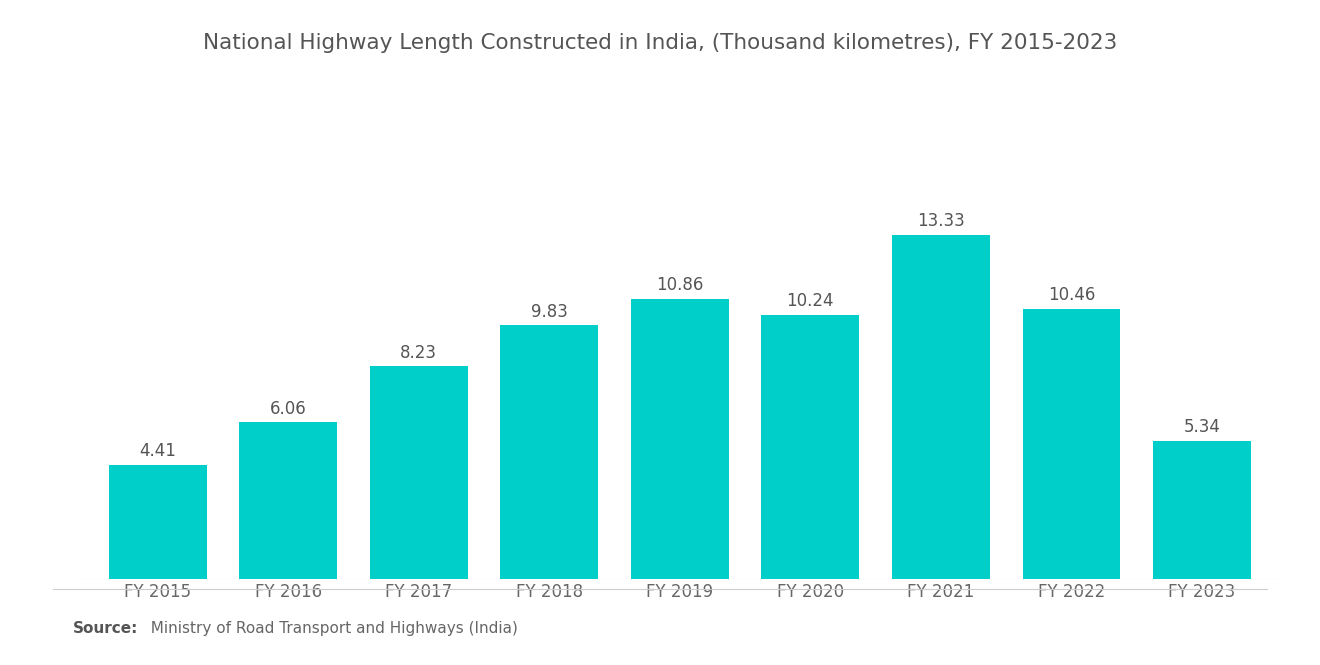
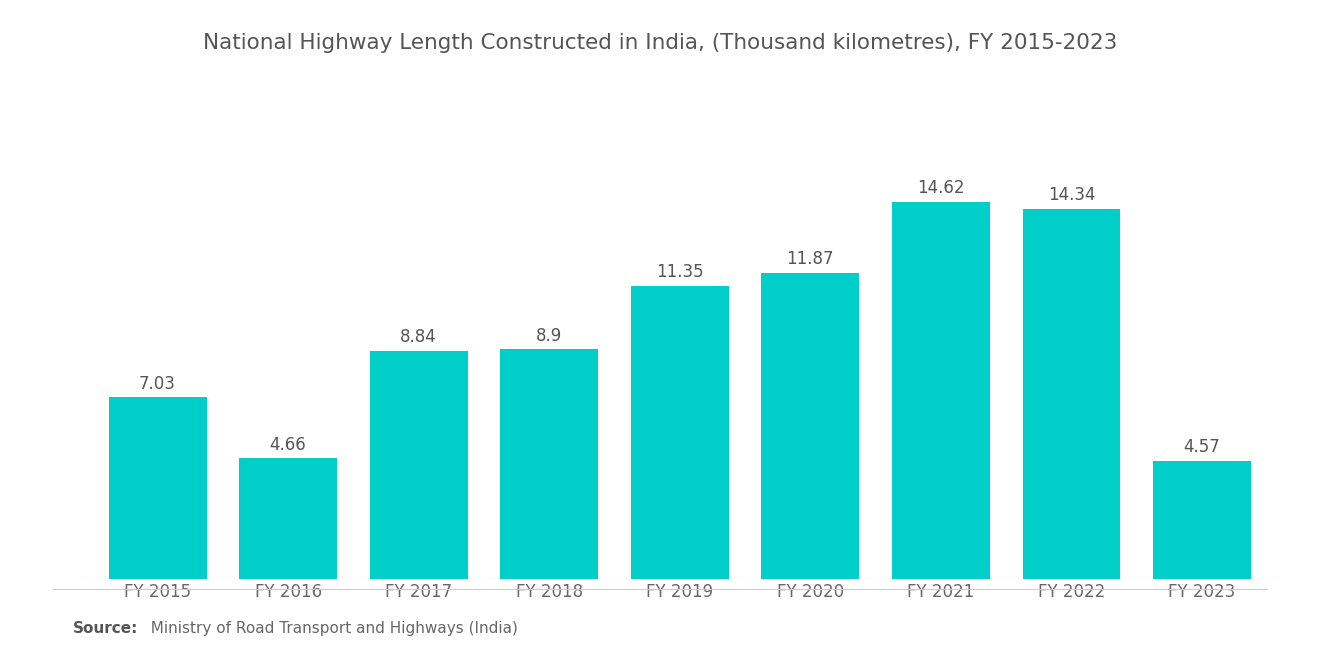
FY 2015: 4.41 -> 7.03
FY 2016: 6.06 -> 4.66
FY 2017: 8.23 -> 8.84
FY 2018: 9.83 -> 8.9
FY 2019: 10.86 -> 11.35
FY 2020: 10.24 -> 11.87
FY 2021: 13.33 -> 14.62
FY 2022: 10.46 -> 14.34
FY 2023: 5.34 -> 4.57
